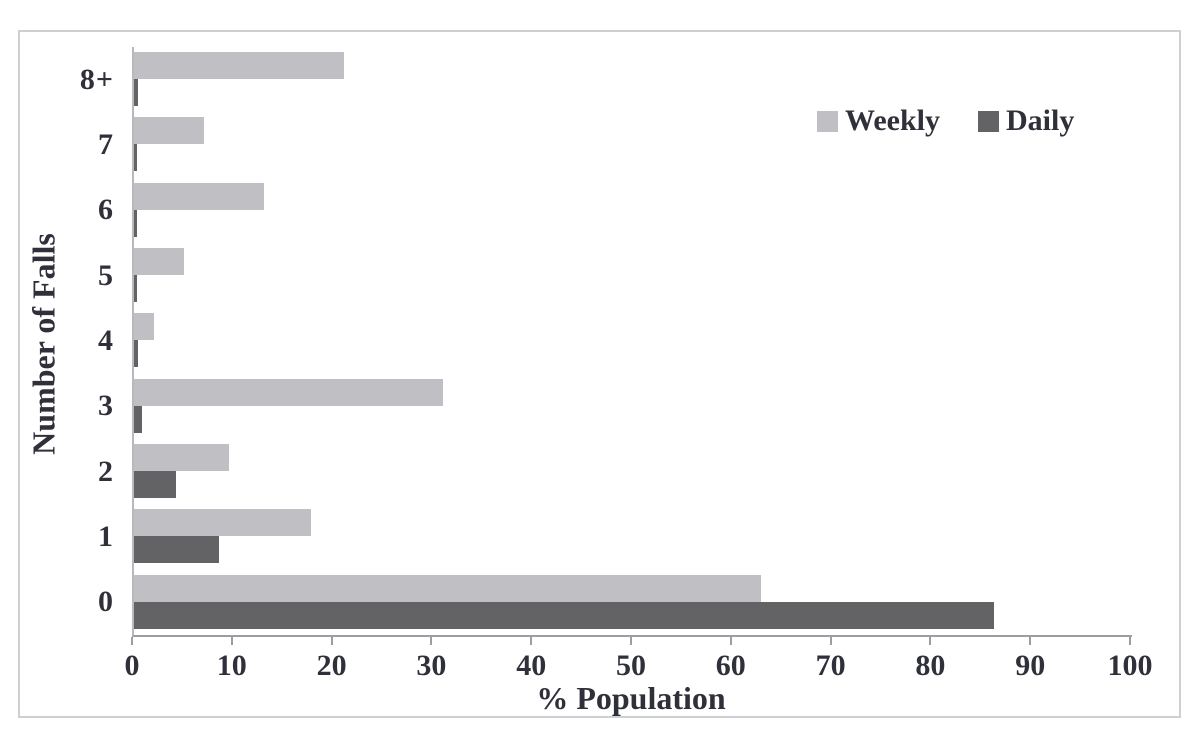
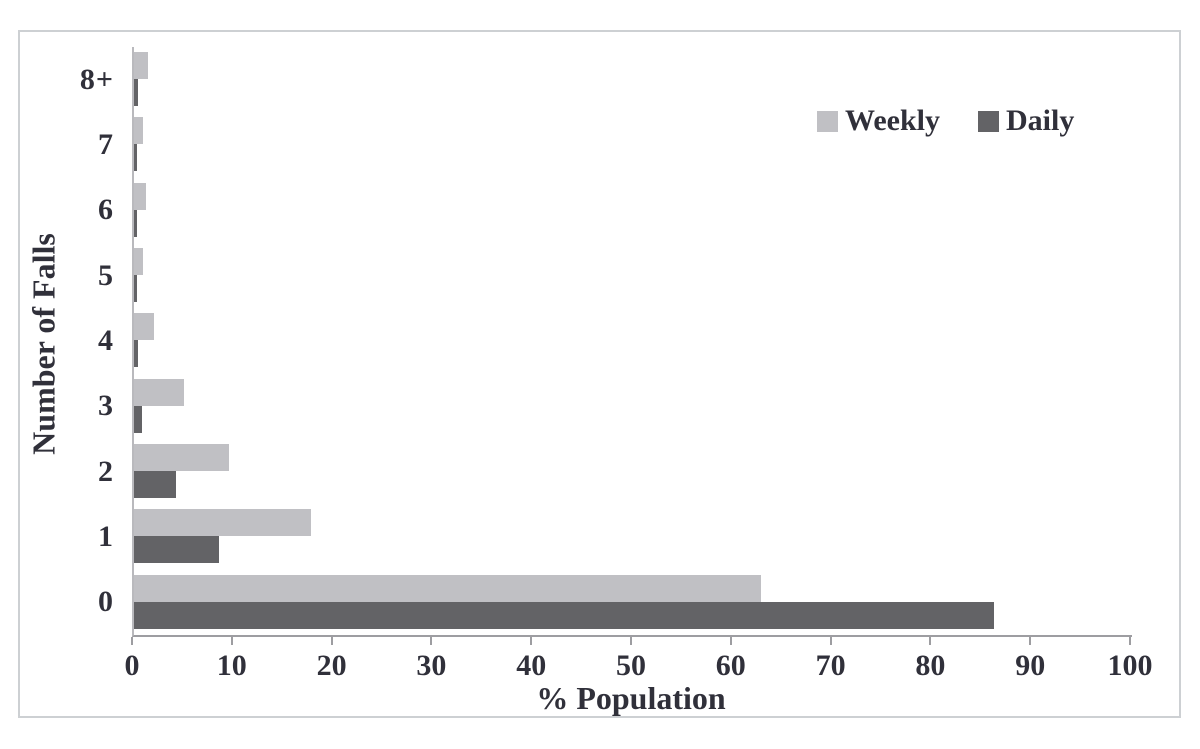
Weekly/8+: 21 -> 1
Weekly/7: 7 -> 1
Weekly/6: 13 -> 1
Weekly/5: 5 -> 1
Weekly/3: 31 -> 5
